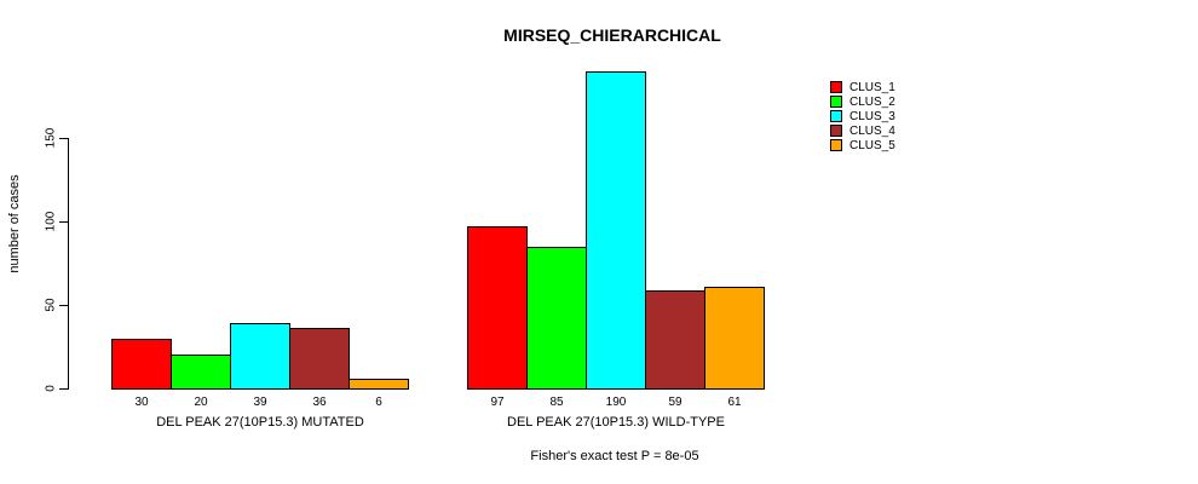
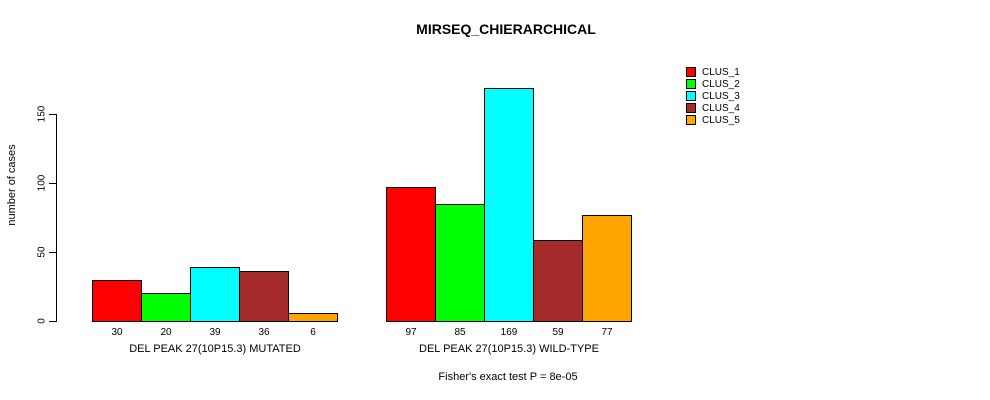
CLUS_3/DEL PEAK 27(10P15.3) WILD-TYPE: 190 -> 169
CLUS_5/DEL PEAK 27(10P15.3) WILD-TYPE: 61 -> 77
